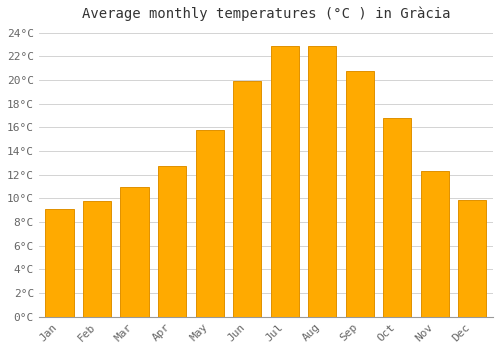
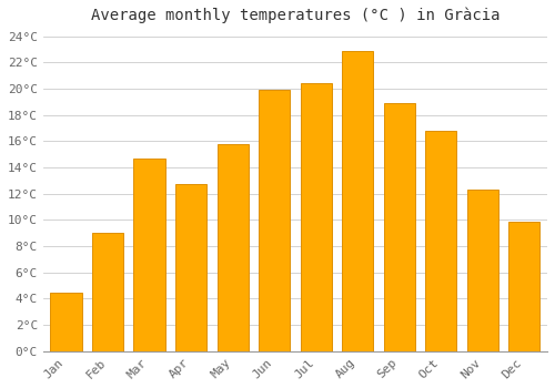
Jan: 9.1°C -> 4.5°C
Feb: 9.8°C -> 9.0°C
Mar: 11.0°C -> 14.7°C
Jul: 22.9°C -> 20.4°C
Sep: 20.8°C -> 18.9°C
